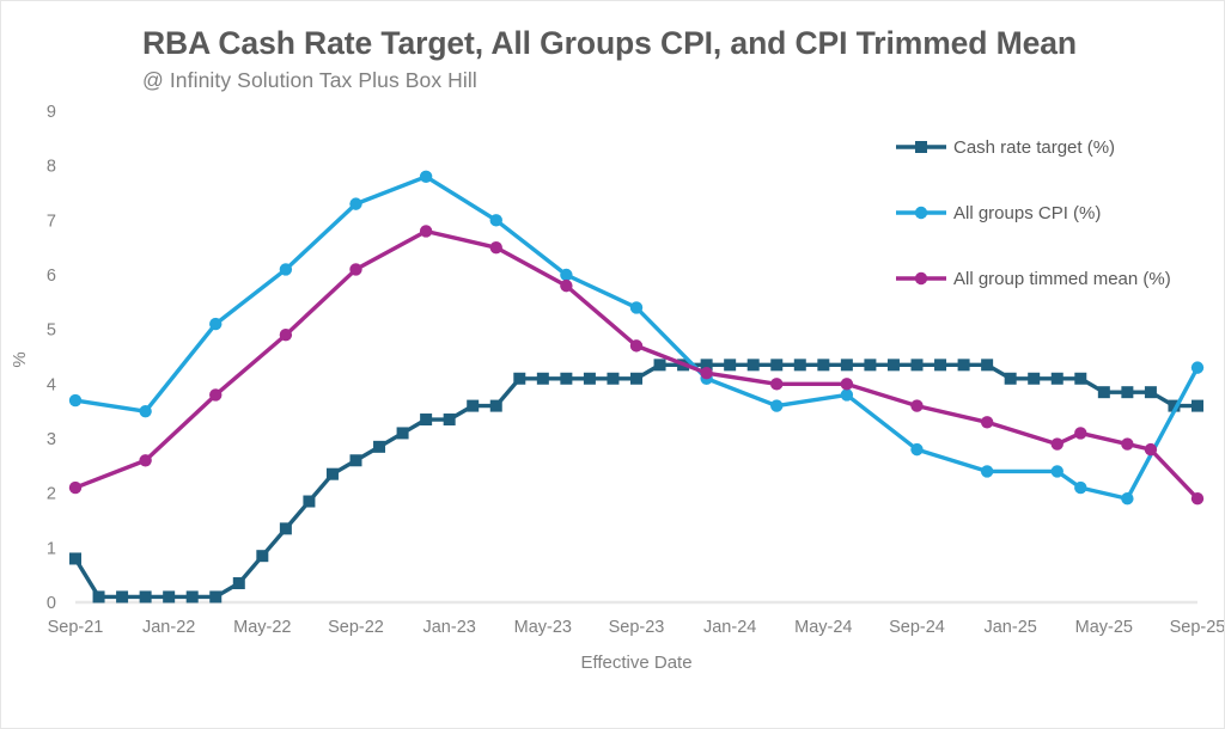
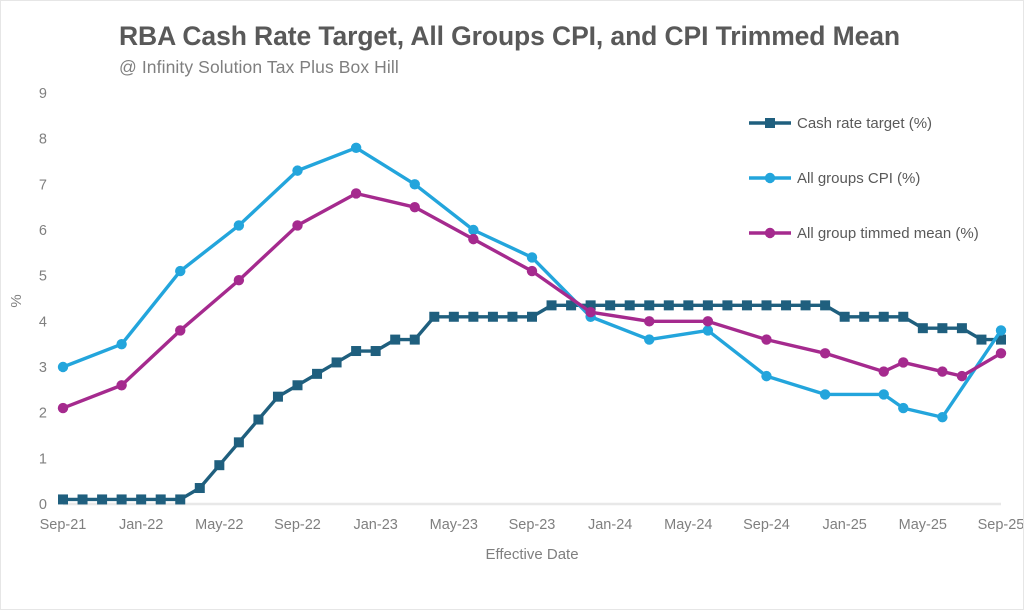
Cash rate target (%)/Sep-21: 0.8 -> 0.1
All groups CPI (%)/Sep-21: 3.7 -> 3.0
All group timmed mean (%)/Sep-23: 4.7 -> 5.1
All groups CPI (%)/Sep-25: 4.3 -> 3.8
All group timmed mean (%)/Sep-25: 1.9 -> 3.3
